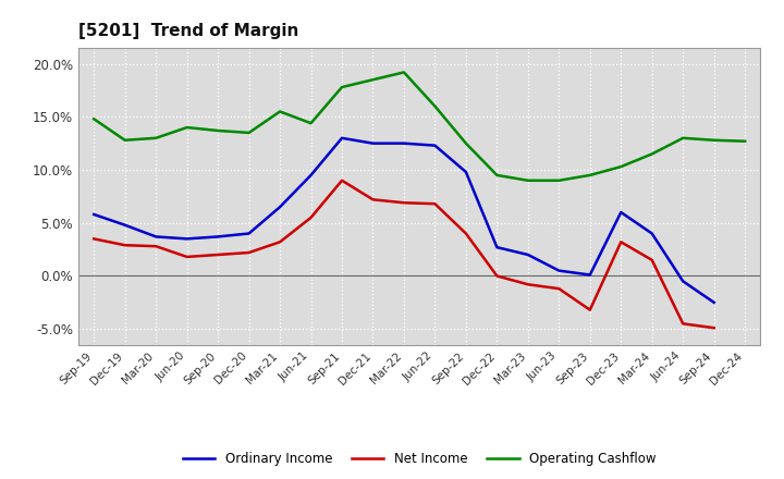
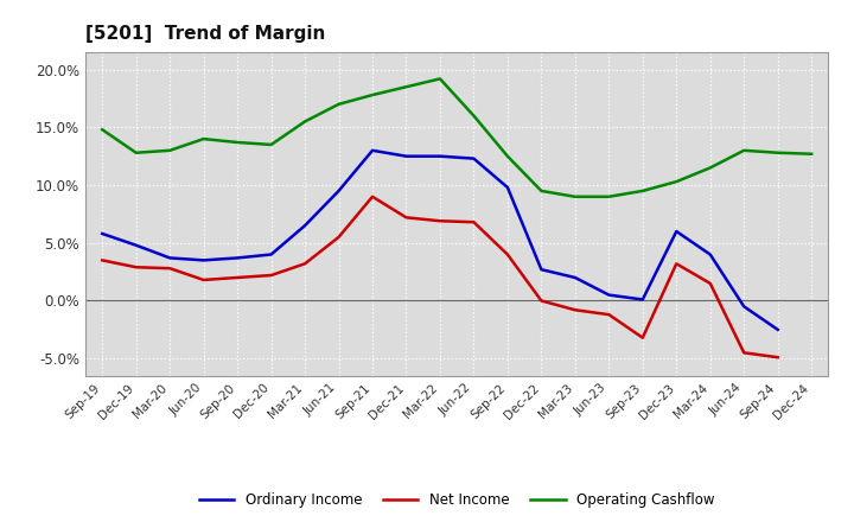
Operating Cashflow/Jun-21: 14.4% -> 17.0%
